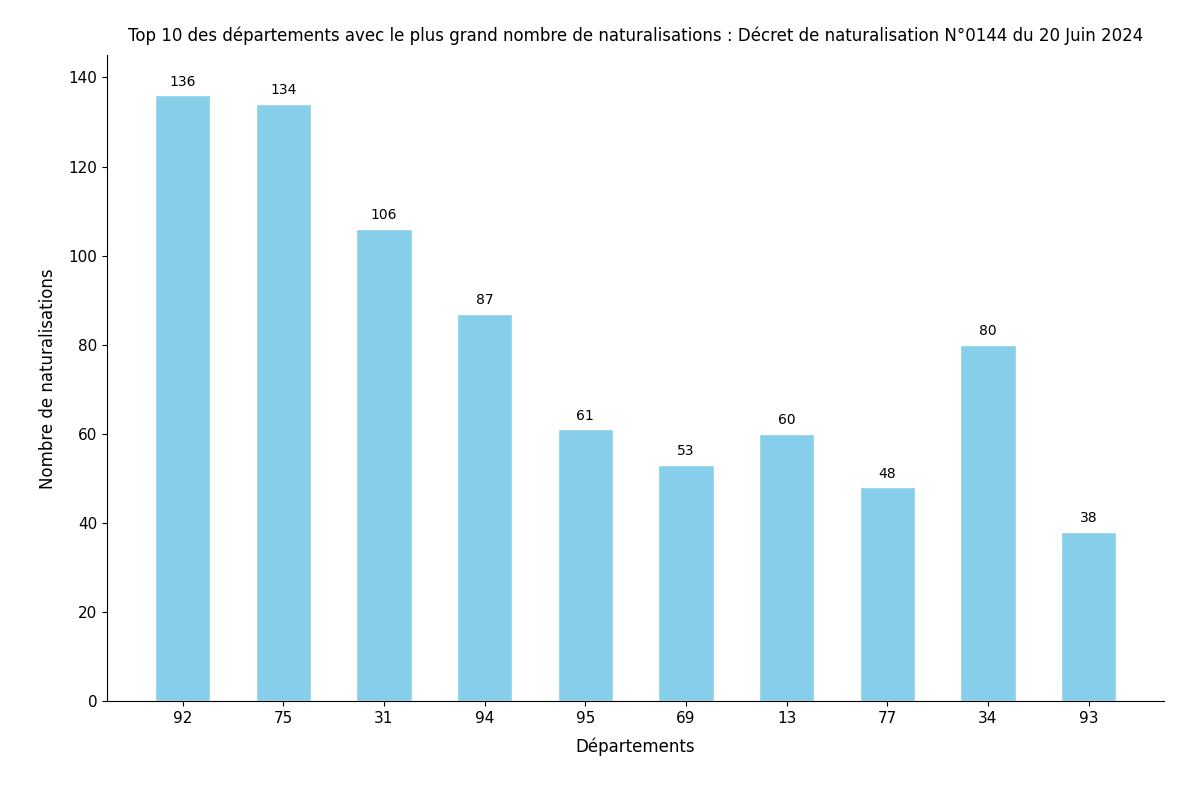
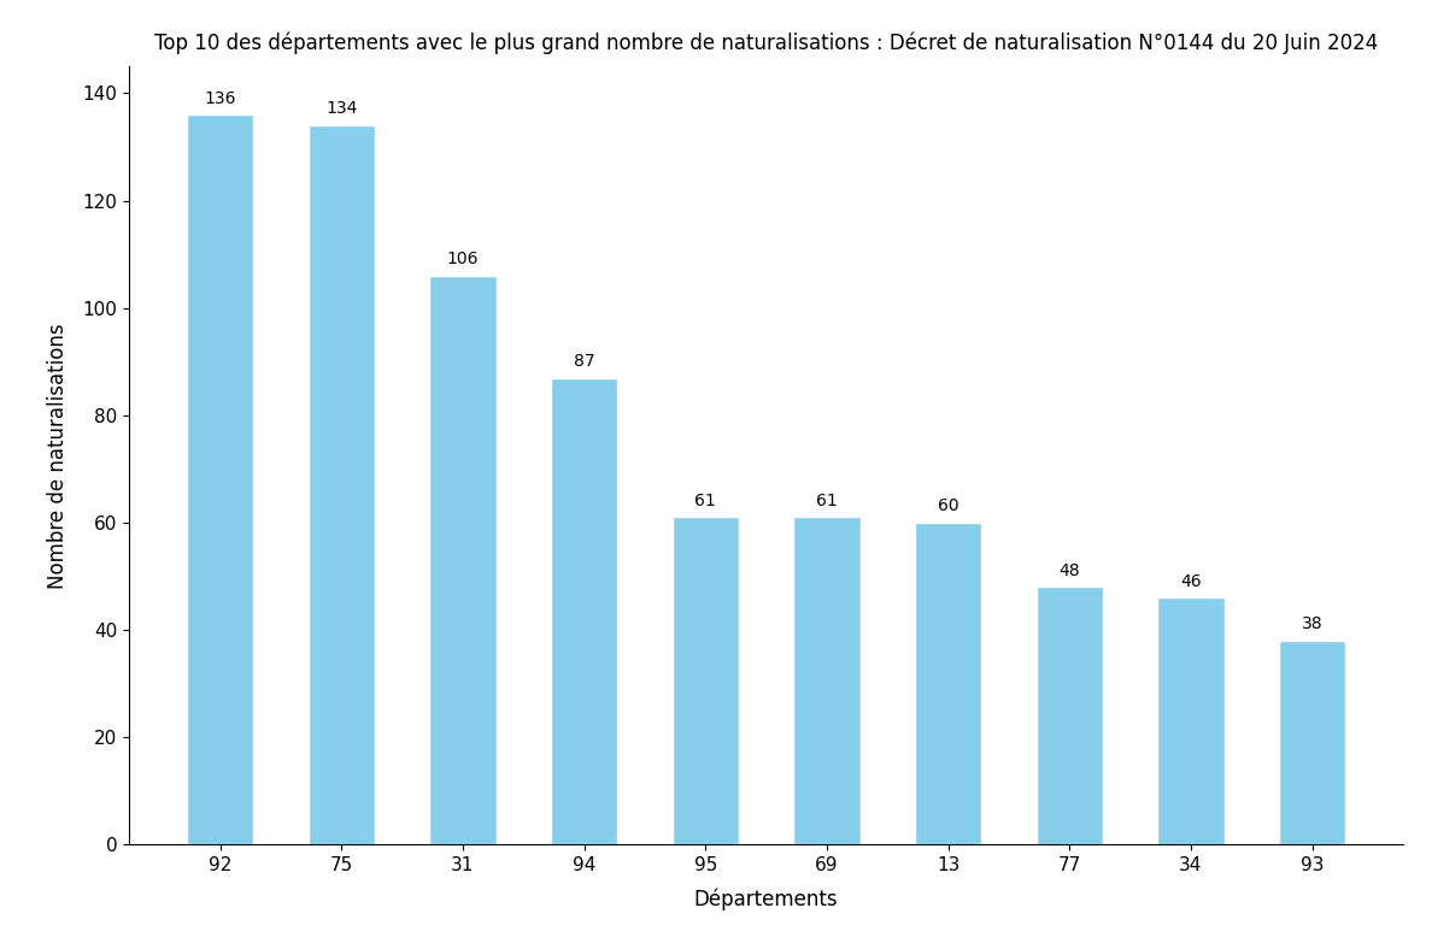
69: 53 -> 61
34: 80 -> 46
